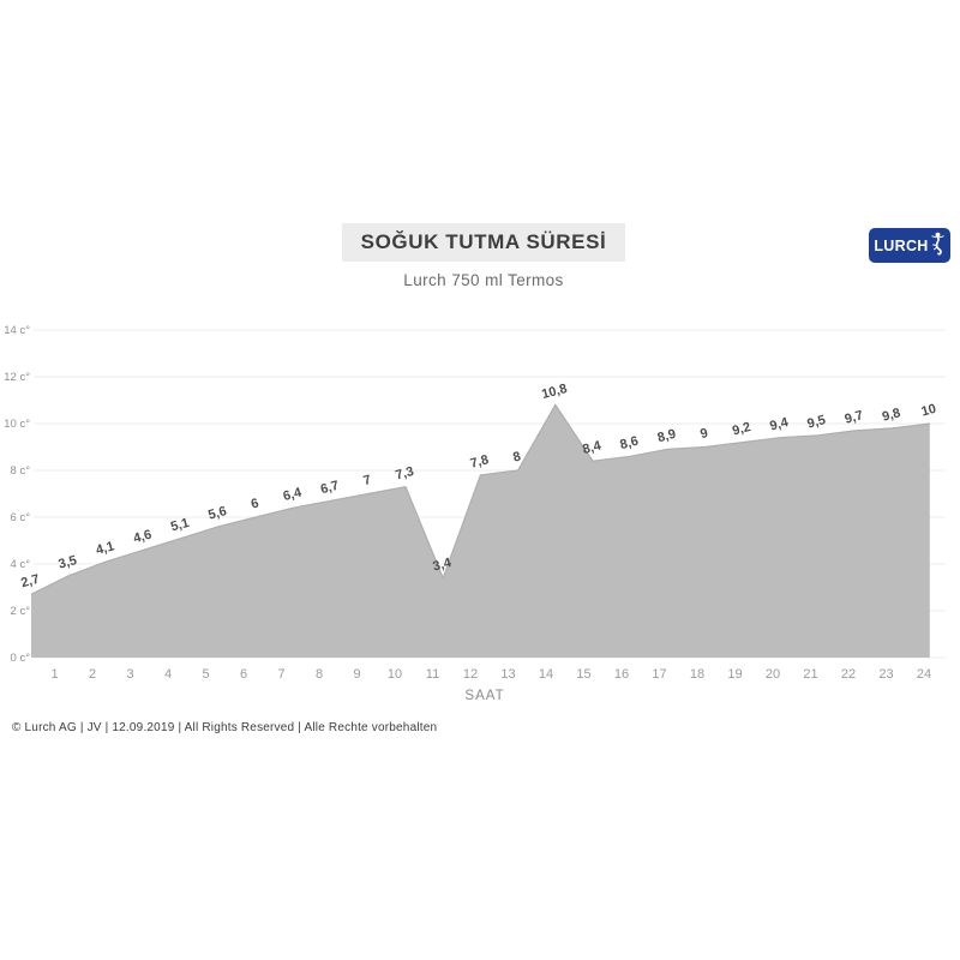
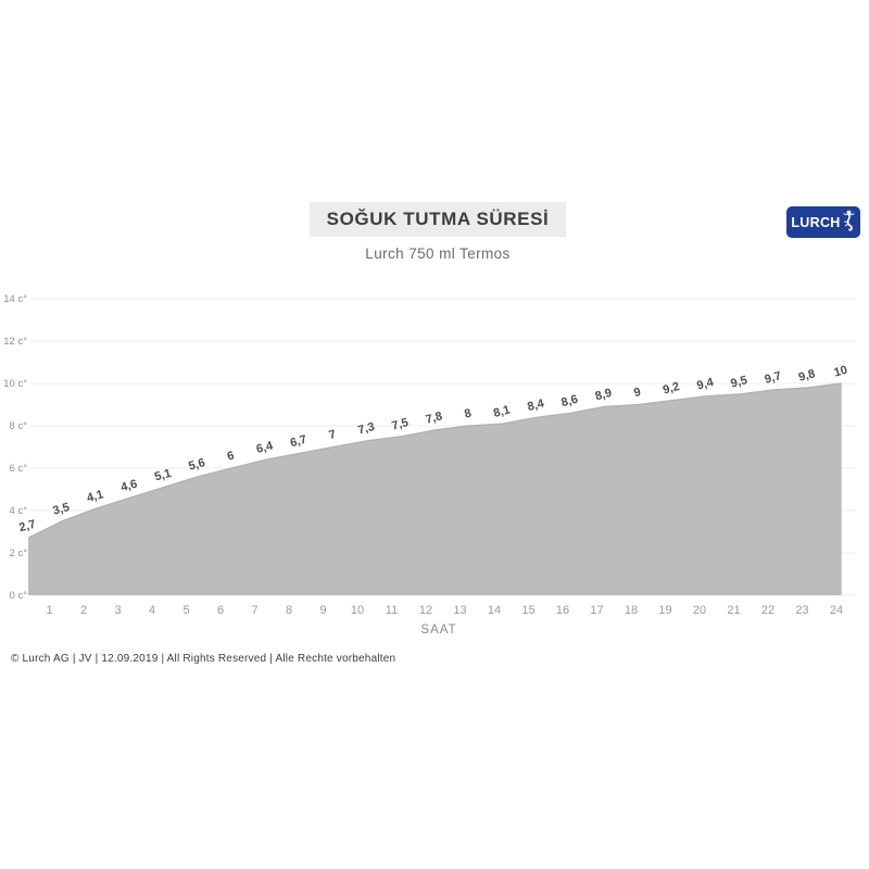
11: 3,4 -> 7,5
14: 10,8 -> 8,1
